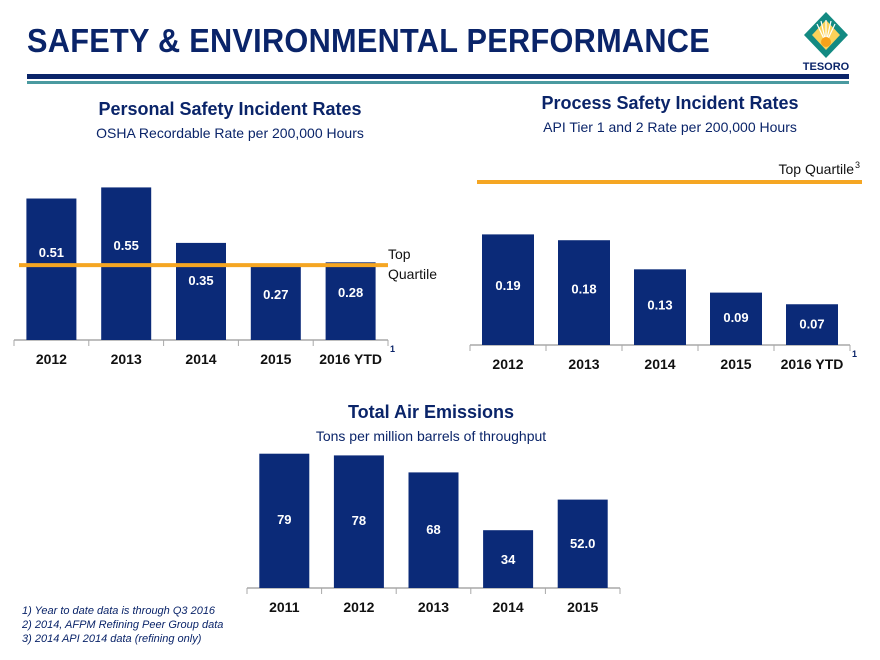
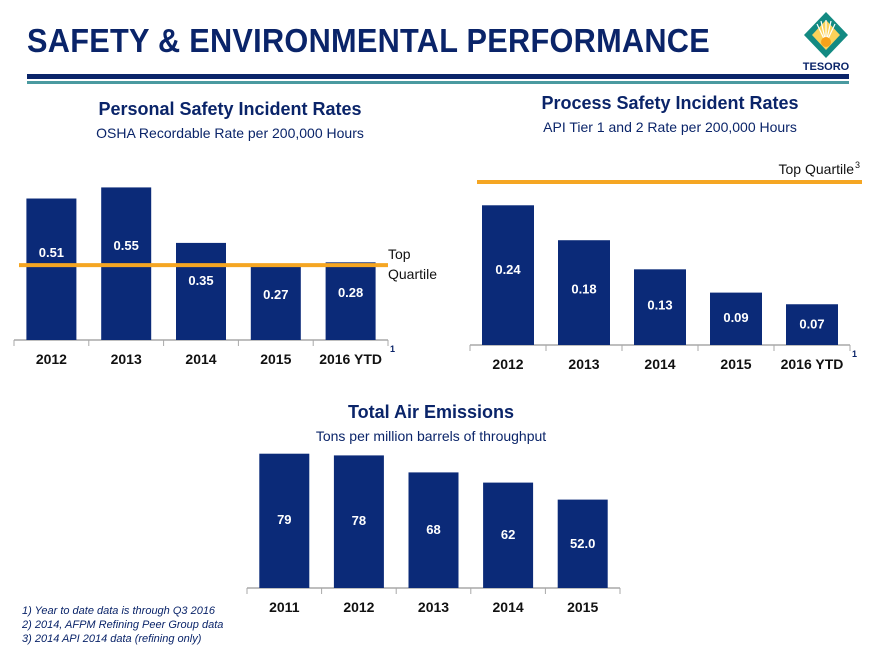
Process Safety Incident Rates/2012: 0.19 -> 0.24
Total Air Emissions/2014: 34 -> 62
